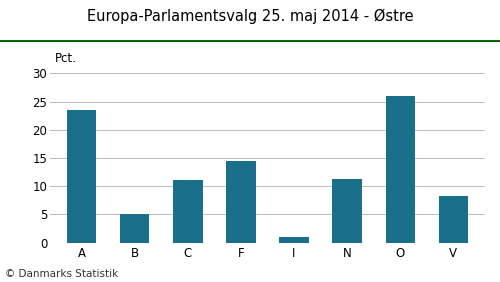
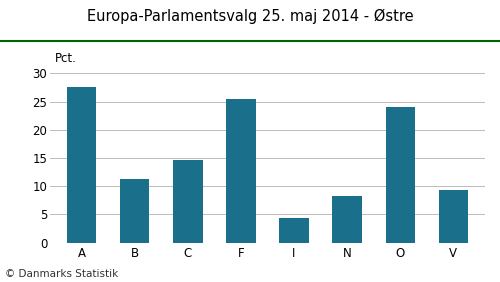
A: 23.5 -> 27.6
B: 5.0 -> 11.2
C: 11.0 -> 14.6
F: 14.5 -> 25.4
I: 1.0 -> 4.4
N: 11.3 -> 8.2
O: 26.0 -> 24.0
V: 8.3 -> 9.4
